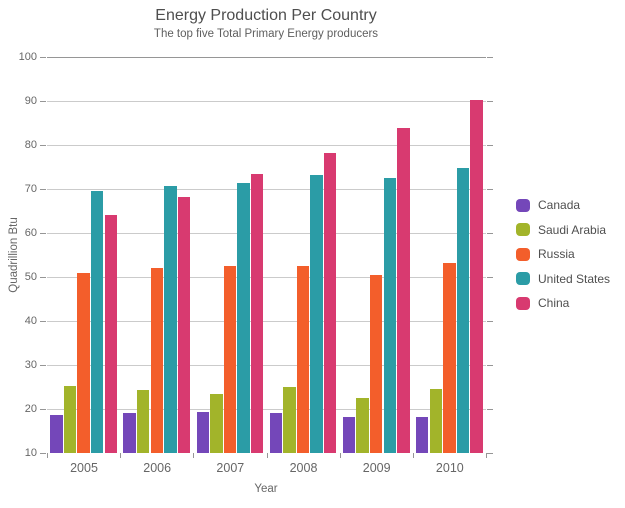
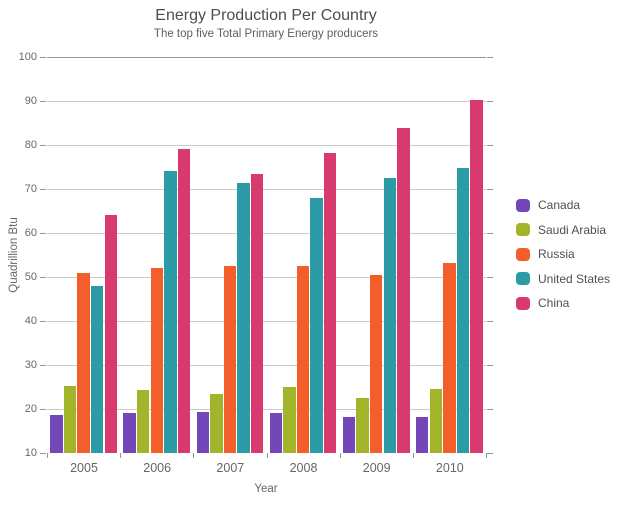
United States/2005: 70 -> 48
United States/2006: 71 -> 74
China/2006: 68 -> 79
United States/2008: 73 -> 68
